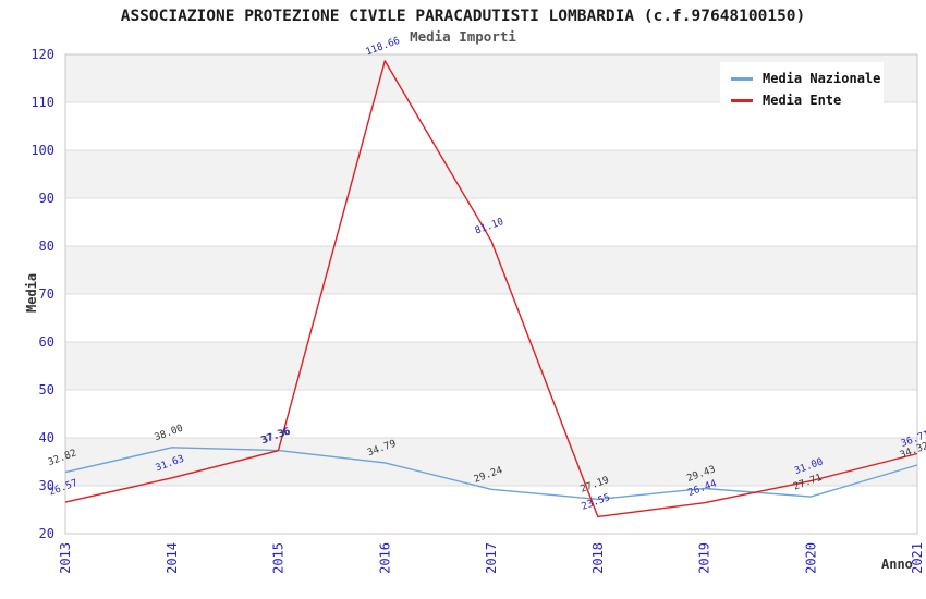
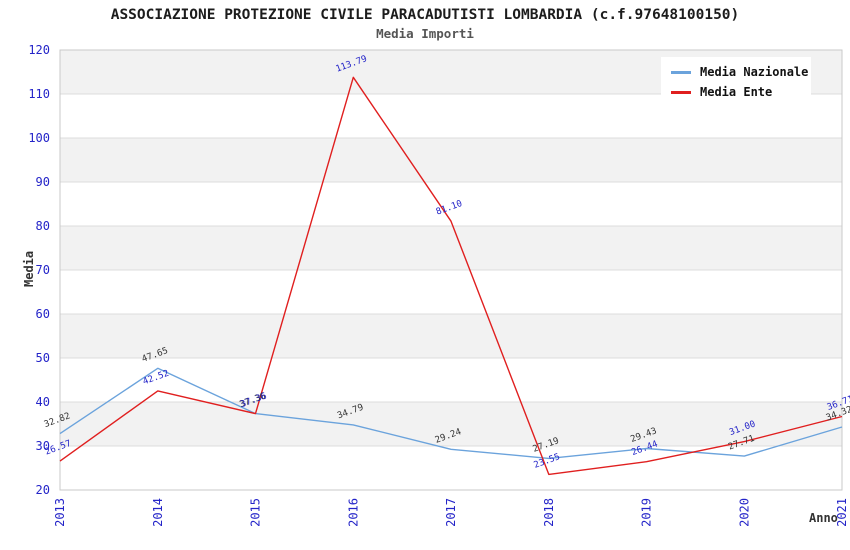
Media Nazionale/2014: 38.00 -> 47.65
Media Ente/2014: 31.63 -> 42.52
Media Ente/2016: 118.66 -> 113.79
